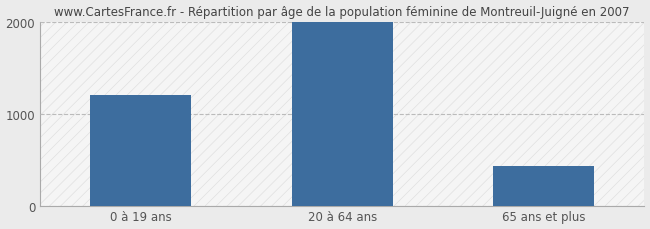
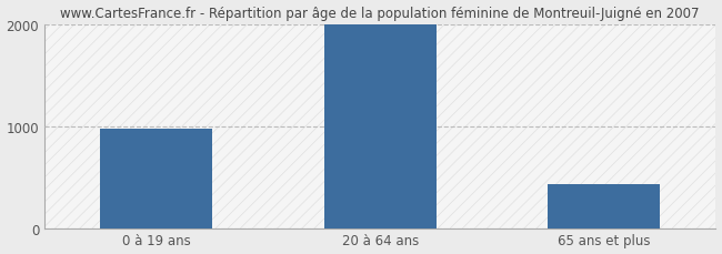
0 à 19 ans: 1200 -> 970
